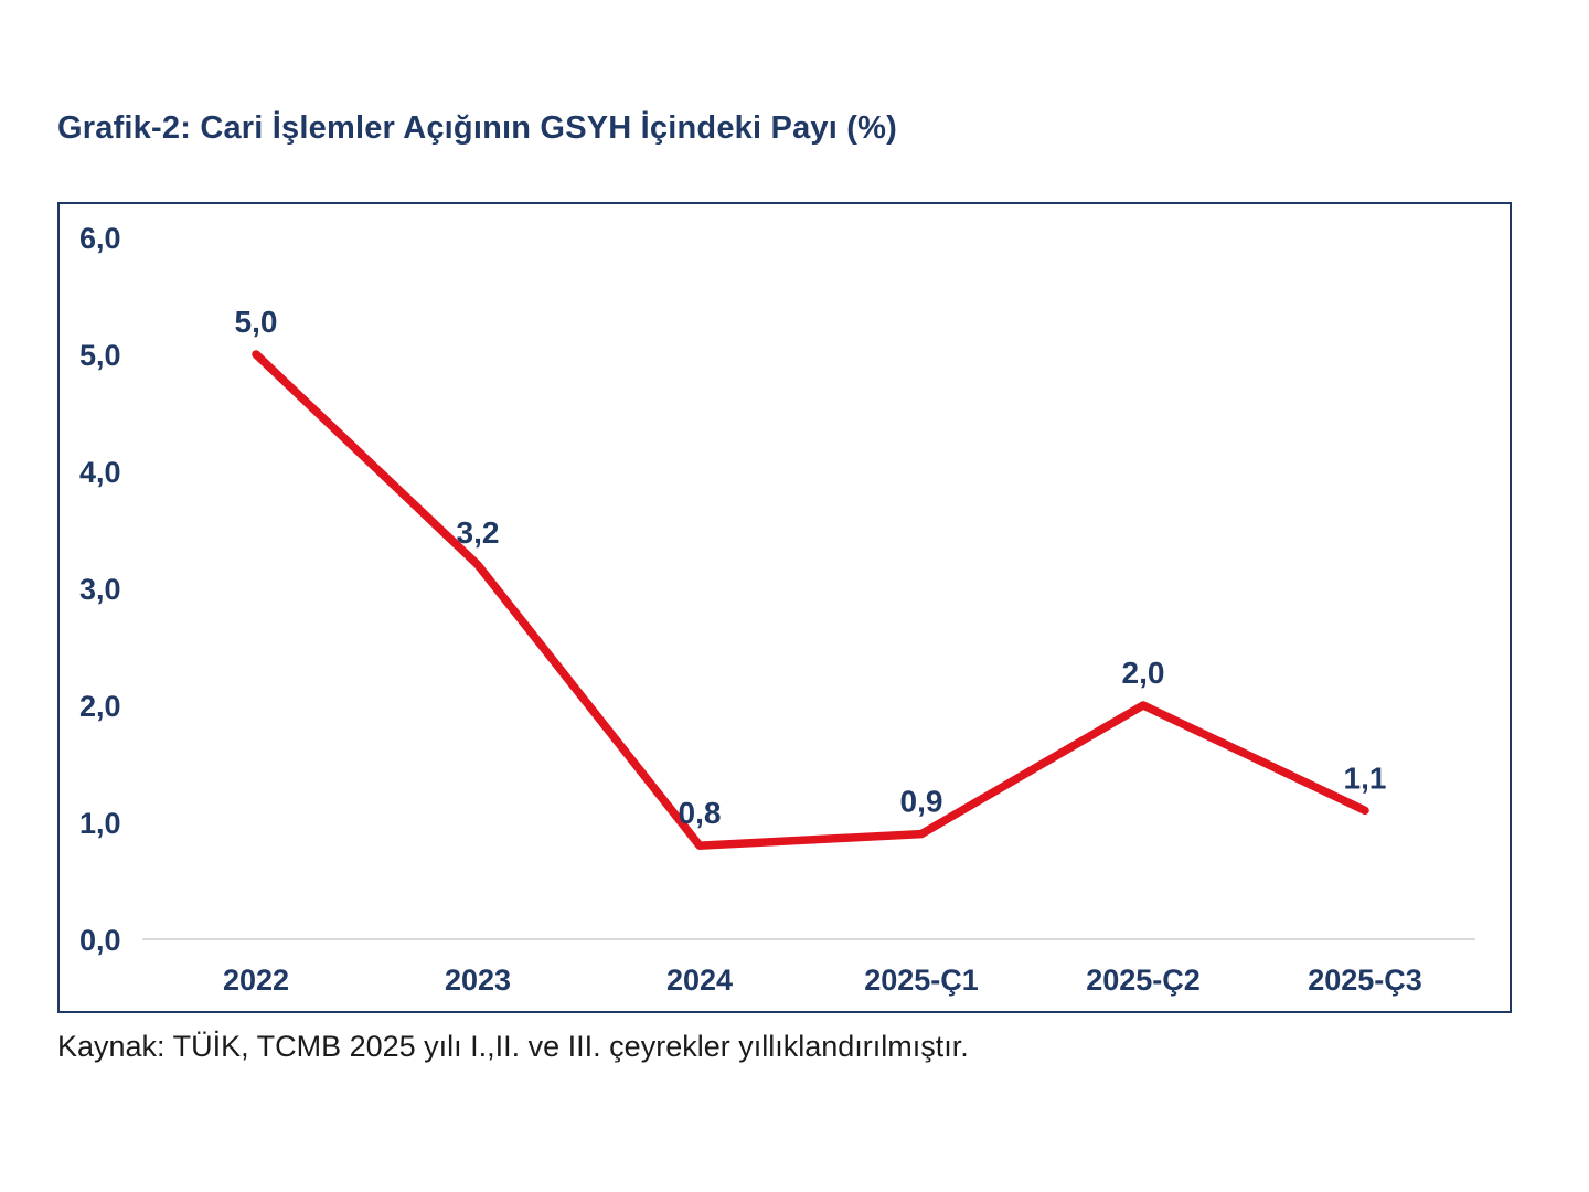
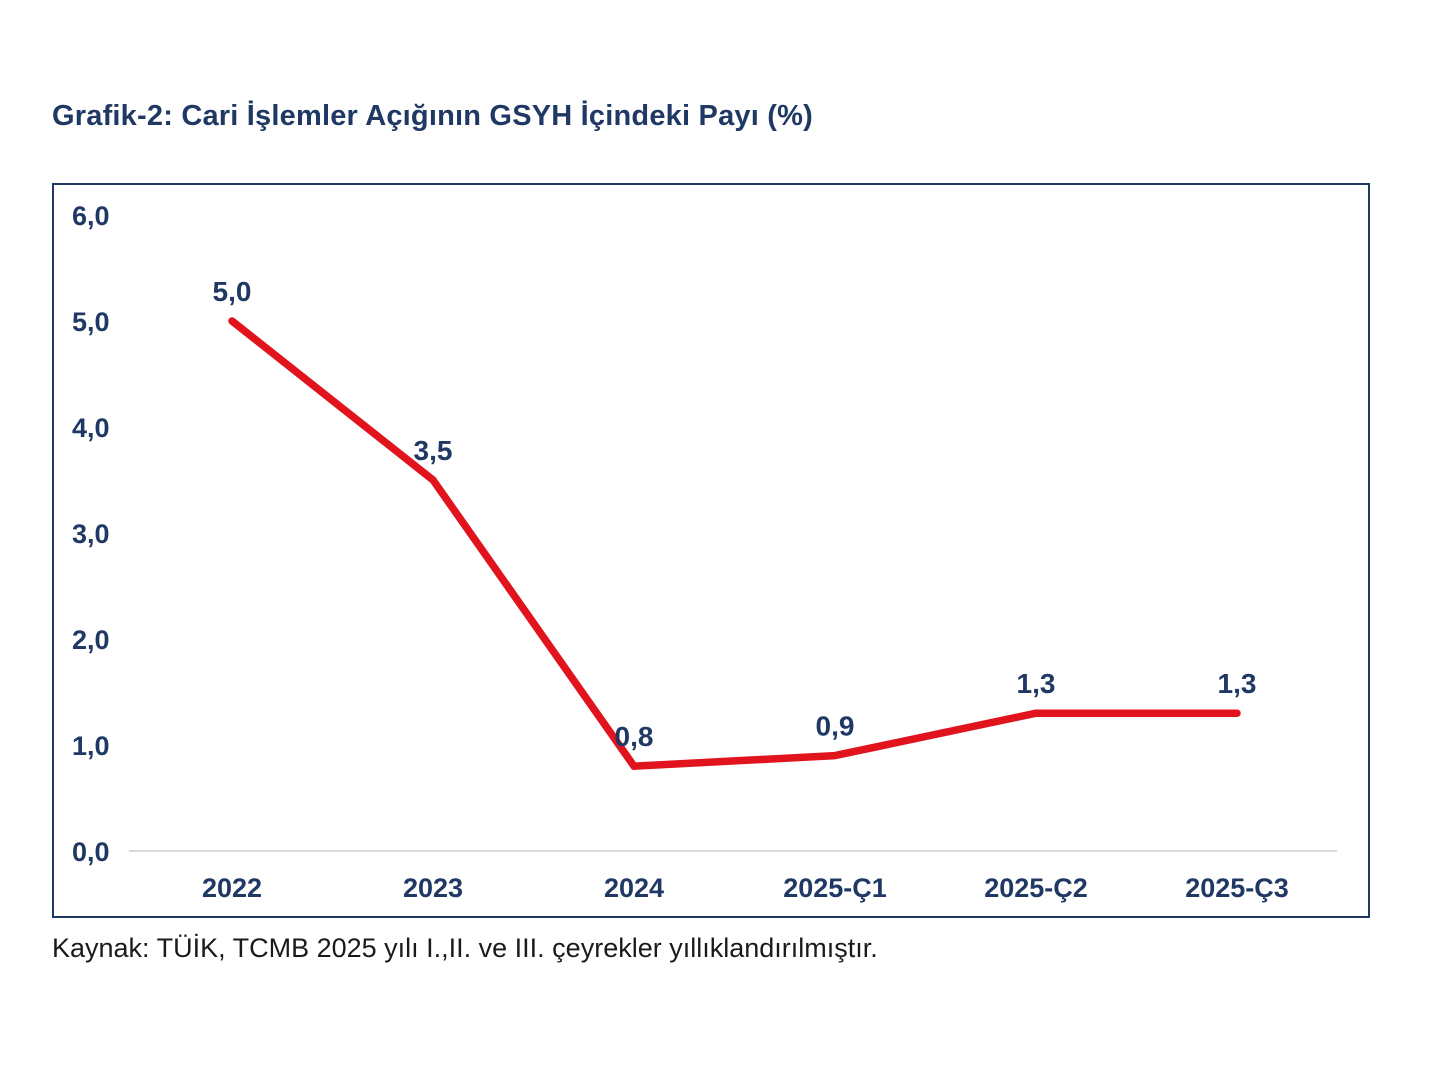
2023: 3,2 -> 3,5
2025-Ç2: 2,0 -> 1,3
2025-Ç3: 1,1 -> 1,3
